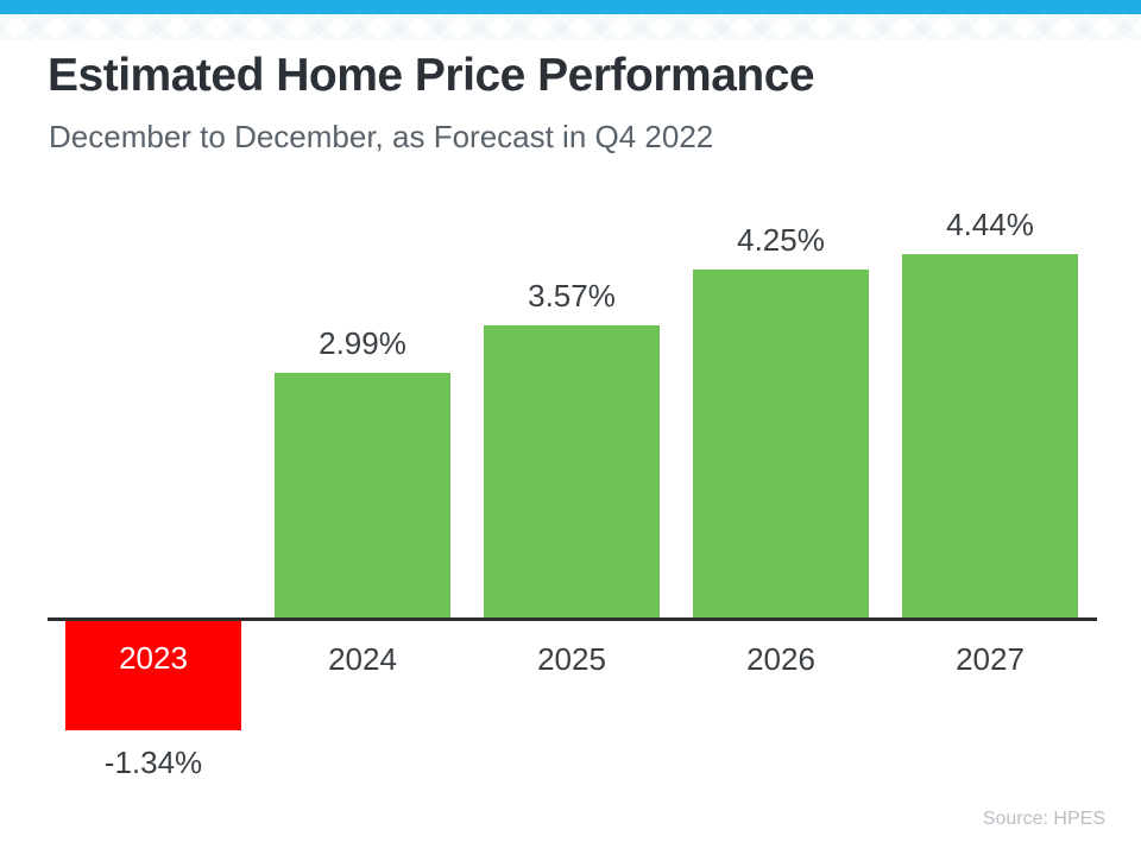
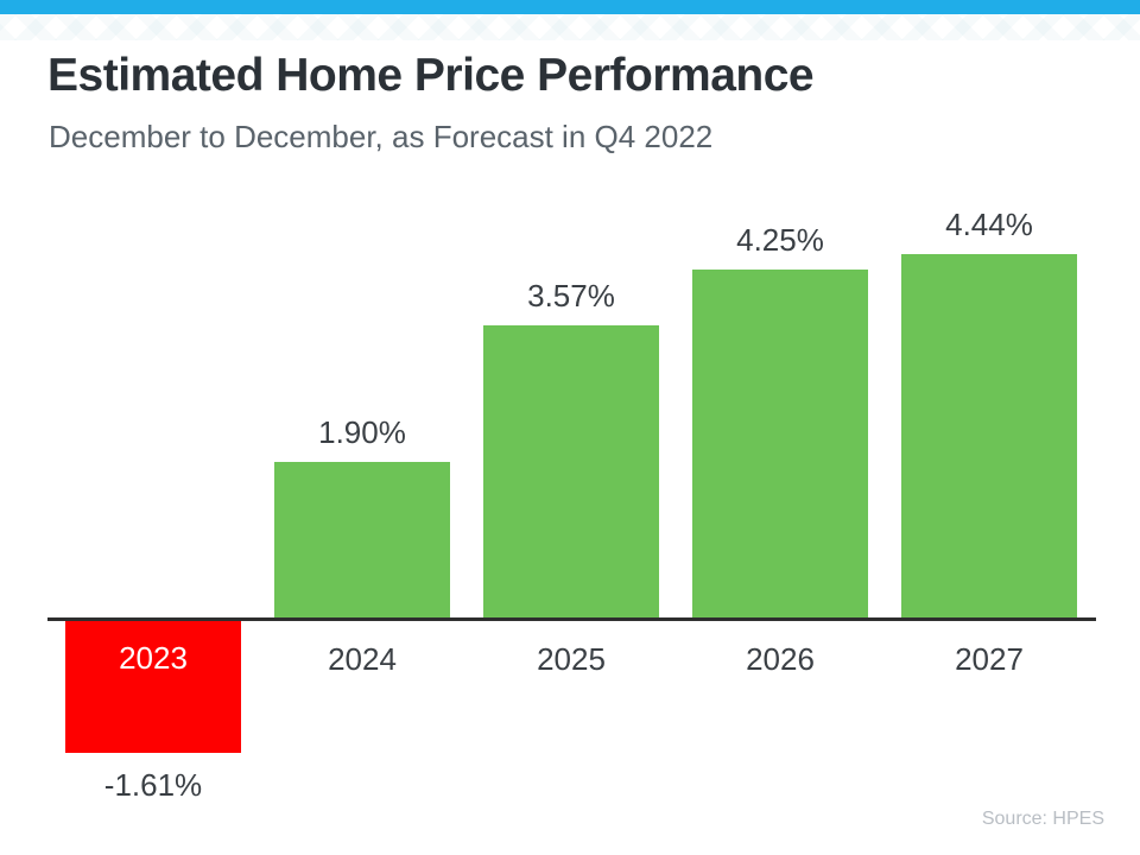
2023: -1.34% -> -1.61%
2024: 2.99% -> 1.90%
